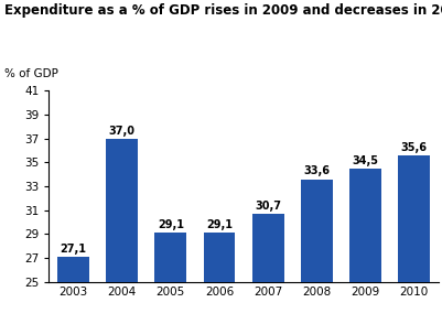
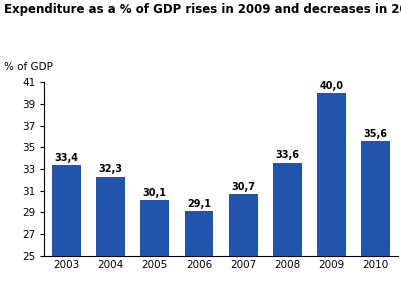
2003: 27,1 -> 33,4
2004: 37,0 -> 32,3
2005: 29,1 -> 30,1
2009: 34,5 -> 40,0
